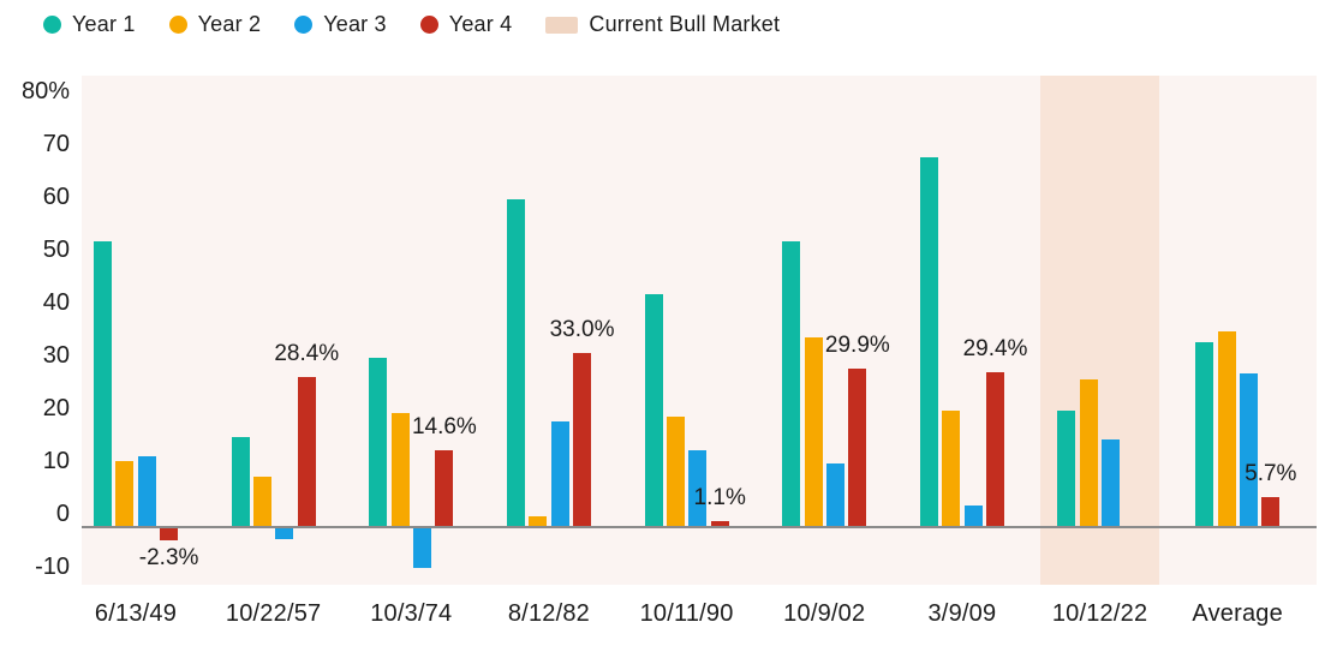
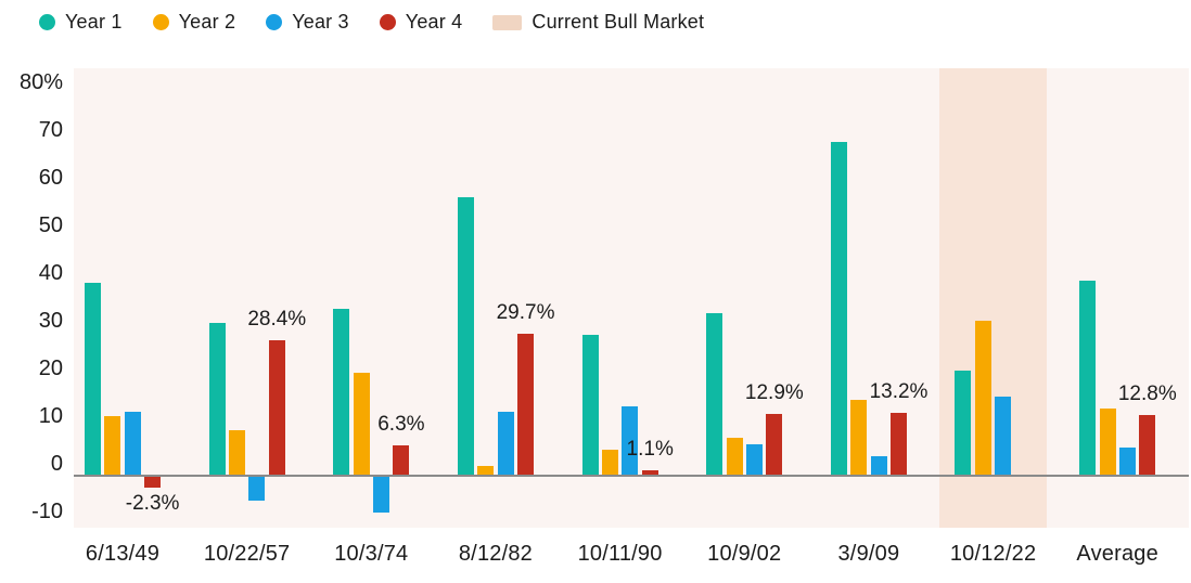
Year 1/6/13/49: 54% -> 40%
Year 1/10/22/57: 17% -> 32%
Year 3/10/22/57: -2% -> -5%
Year 1/10/3/74: 32% -> 35%
Year 4/10/3/74: 14.6% -> 6.3%
Year 1/8/12/82: 62% -> 58%
Year 3/8/12/82: 20% -> 14%
Year 4/8/12/82: 33.0% -> 29.7%
Year 1/10/11/90: 44% -> 30%
Year 2/10/11/90: 21% -> 6%
Year 1/10/9/02: 54% -> 34%
Year 2/10/9/02: 36% -> 8%
Year 3/10/9/02: 12% -> 6%
Year 4/10/9/02: 29.9% -> 12.9%
Year 2/3/9/09: 22% -> 16%
Year 4/3/9/09: 29.4% -> 13.2%
Year 2/10/12/22: 28% -> 32%
Year 1/Average: 35% -> 41%
Year 2/Average: 37% -> 14%
Year 3/Average: 29% -> 6%
Year 4/Average: 5.7% -> 12.8%
